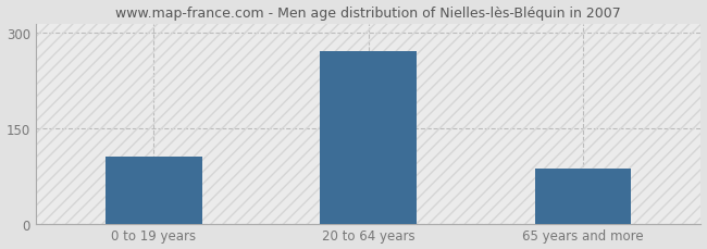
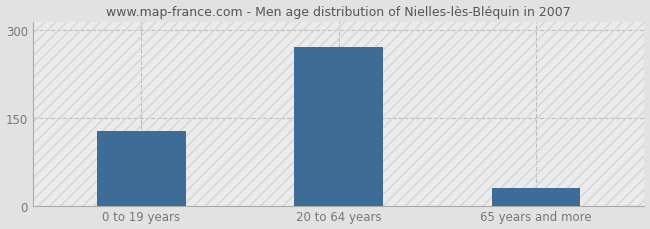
0 to 19 years: 106 -> 128
65 years and more: 86 -> 30
